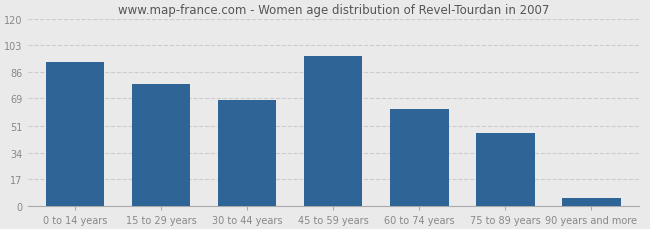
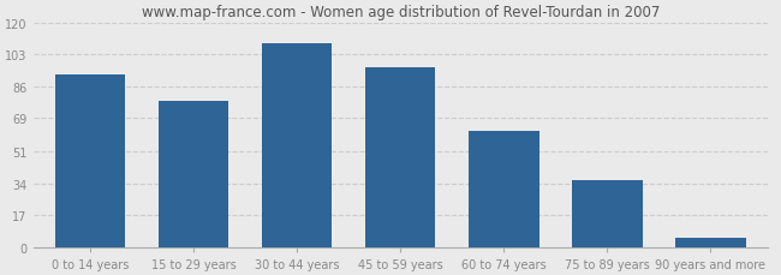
30 to 44 years: 68 -> 109
75 to 89 years: 47 -> 36
